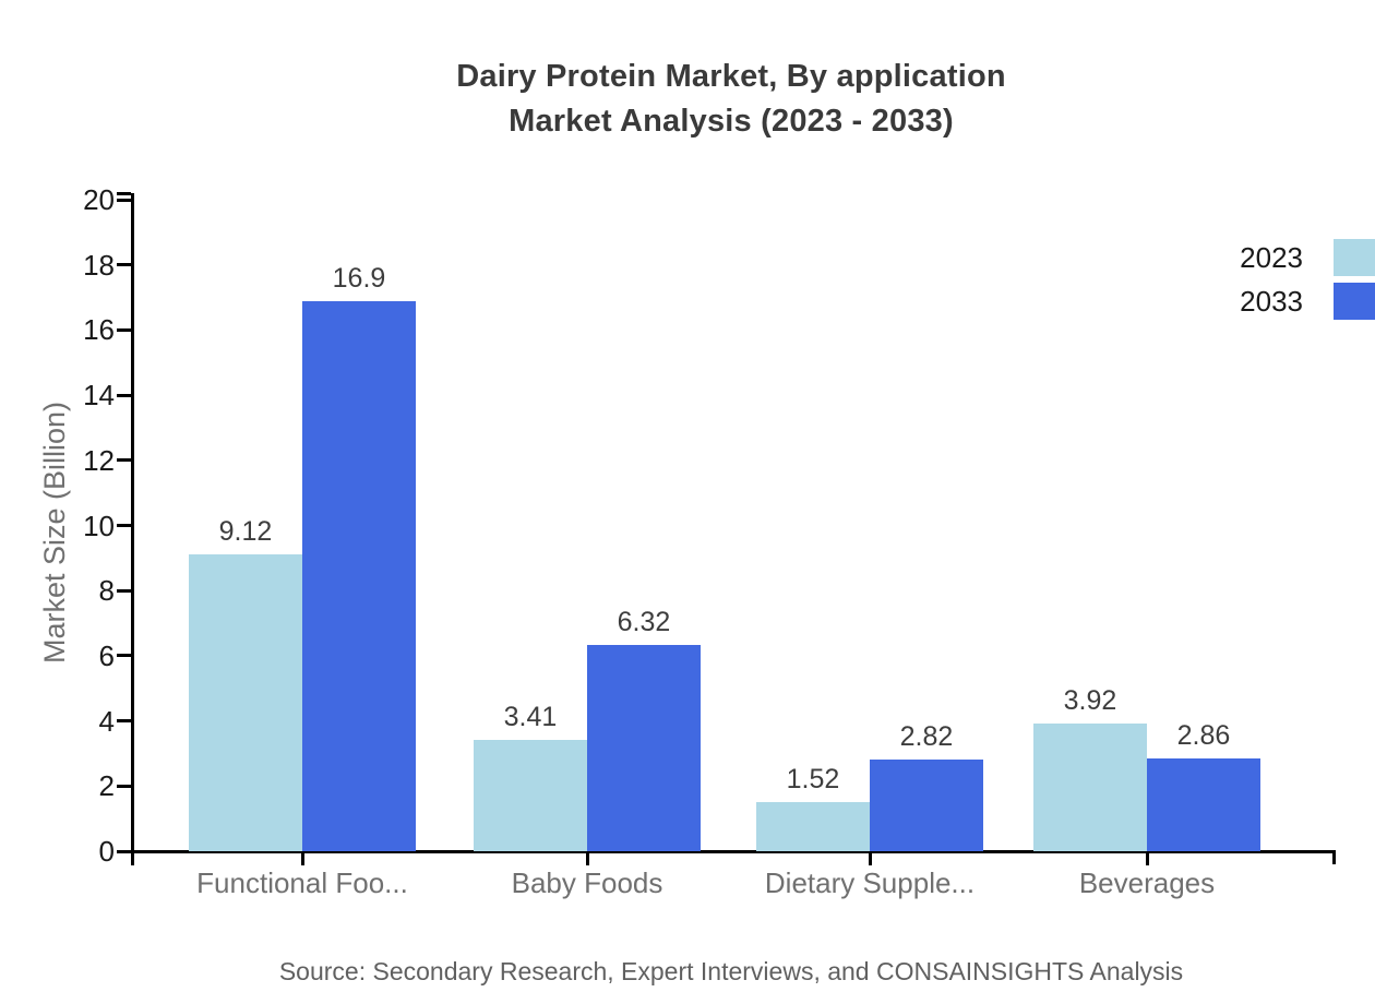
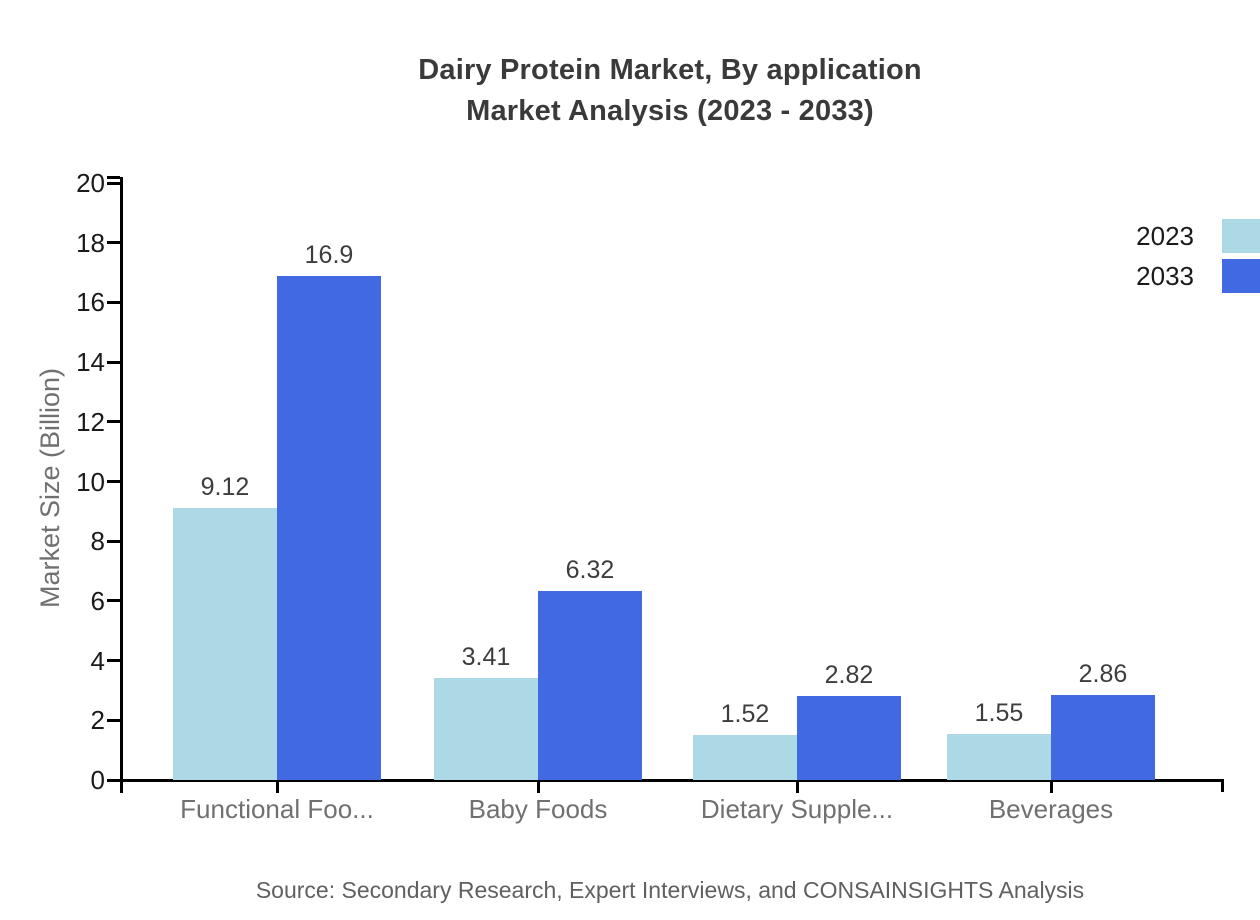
2023/Beverages: 3.92 -> 1.55
